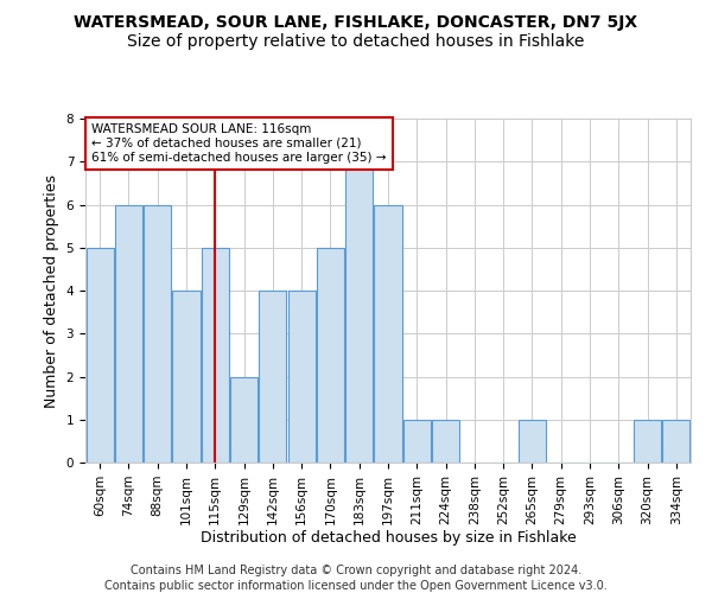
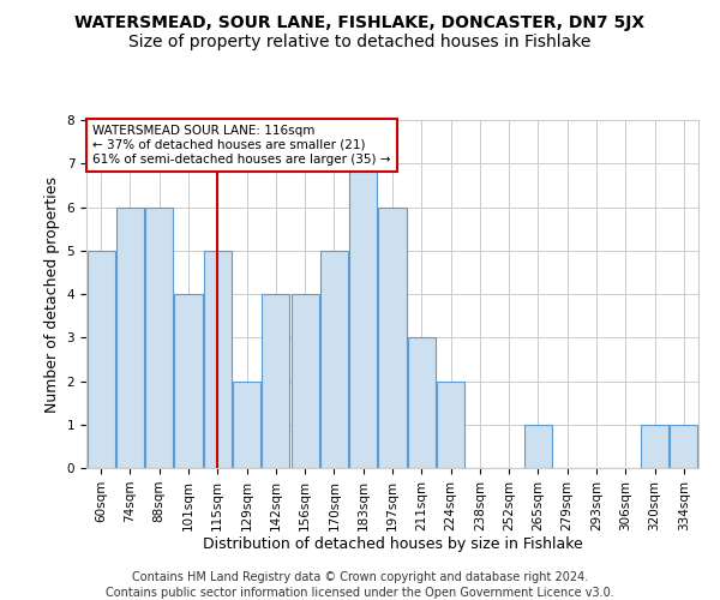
211sqm: 1 -> 3
224sqm: 1 -> 2
